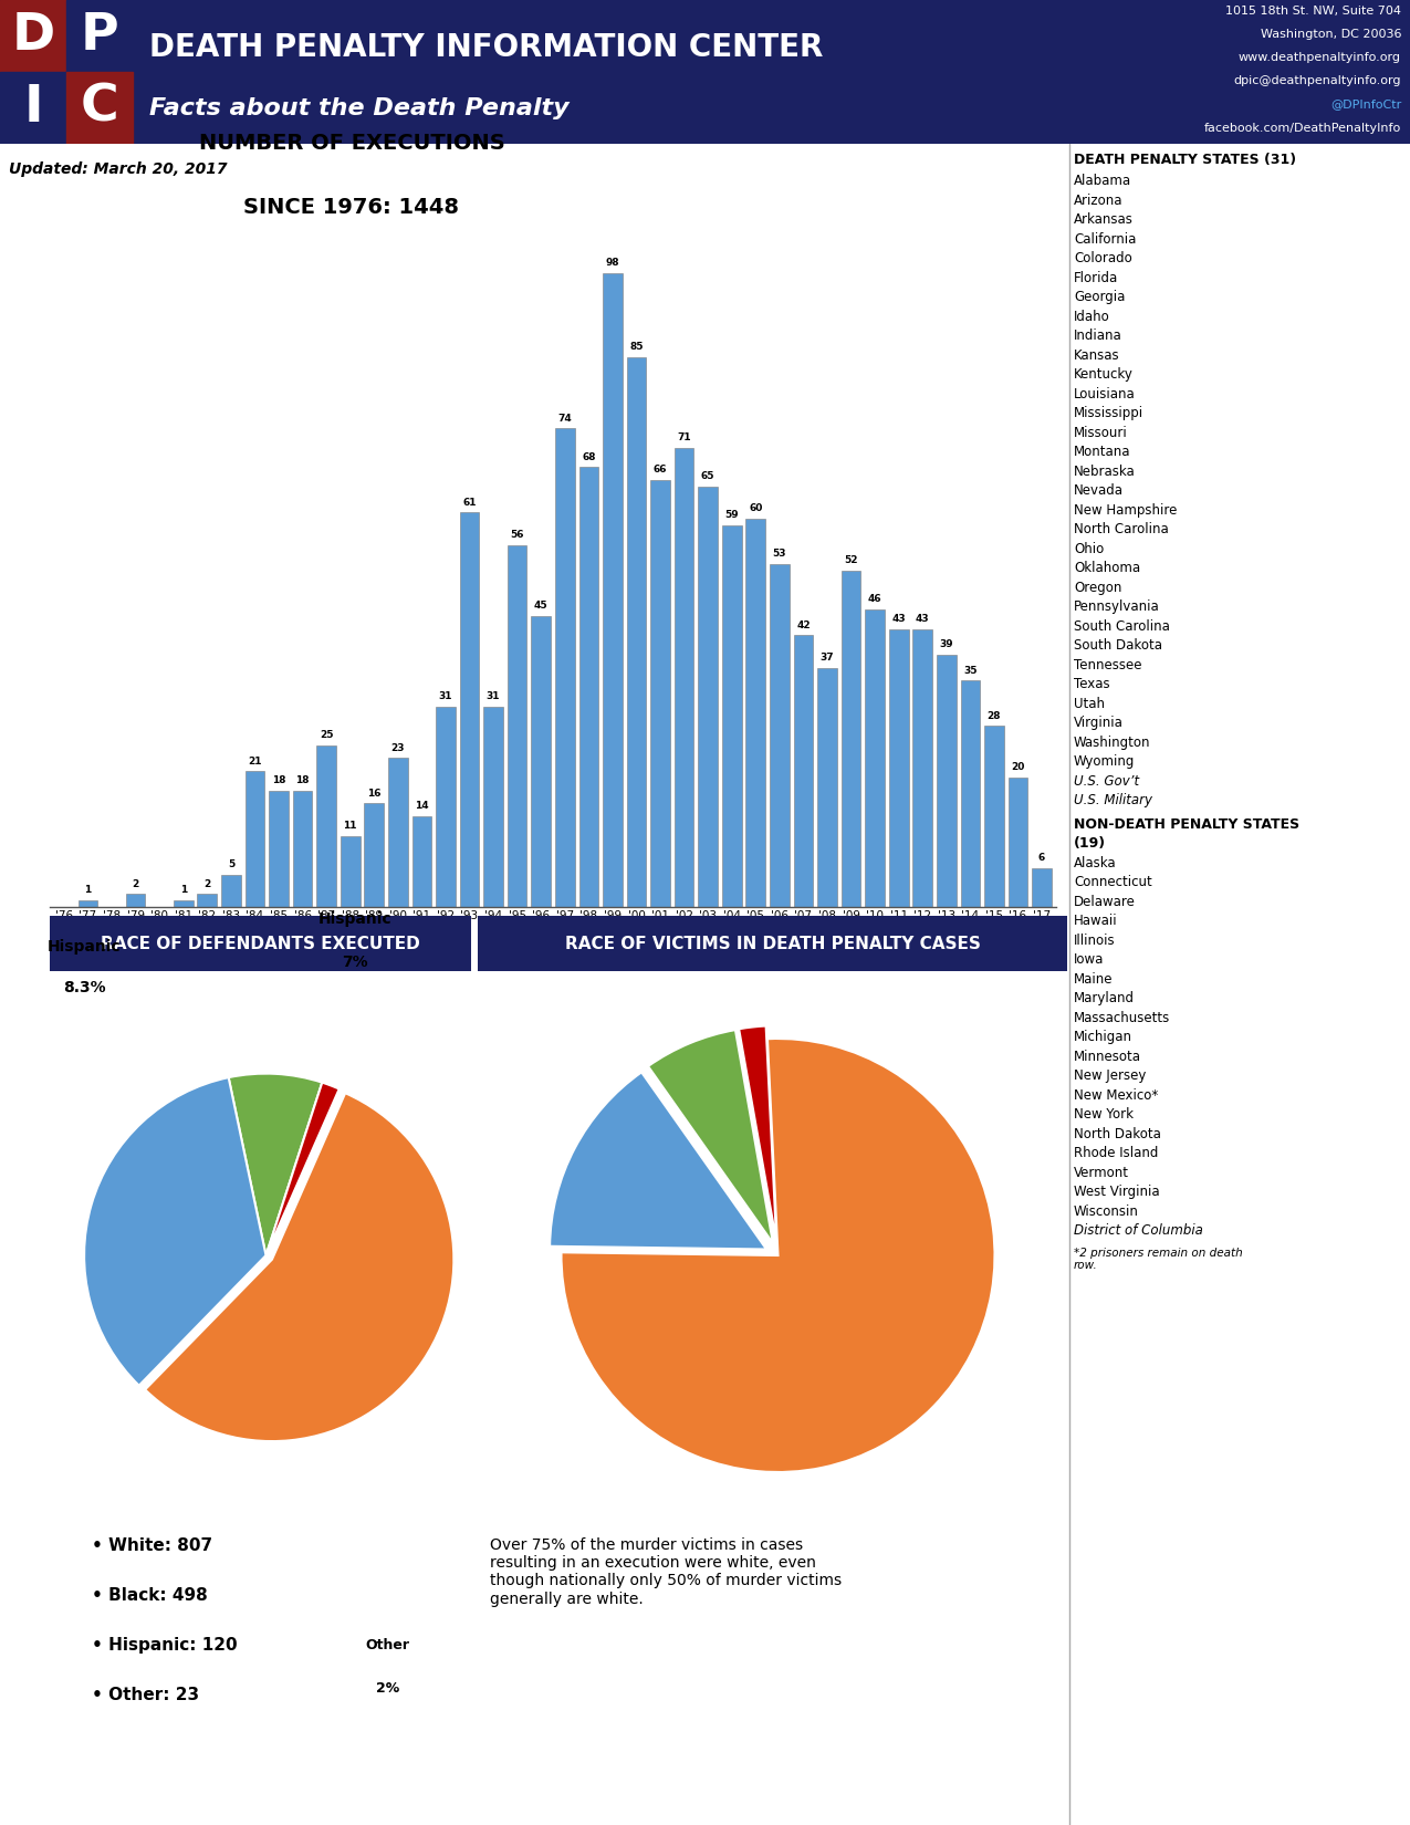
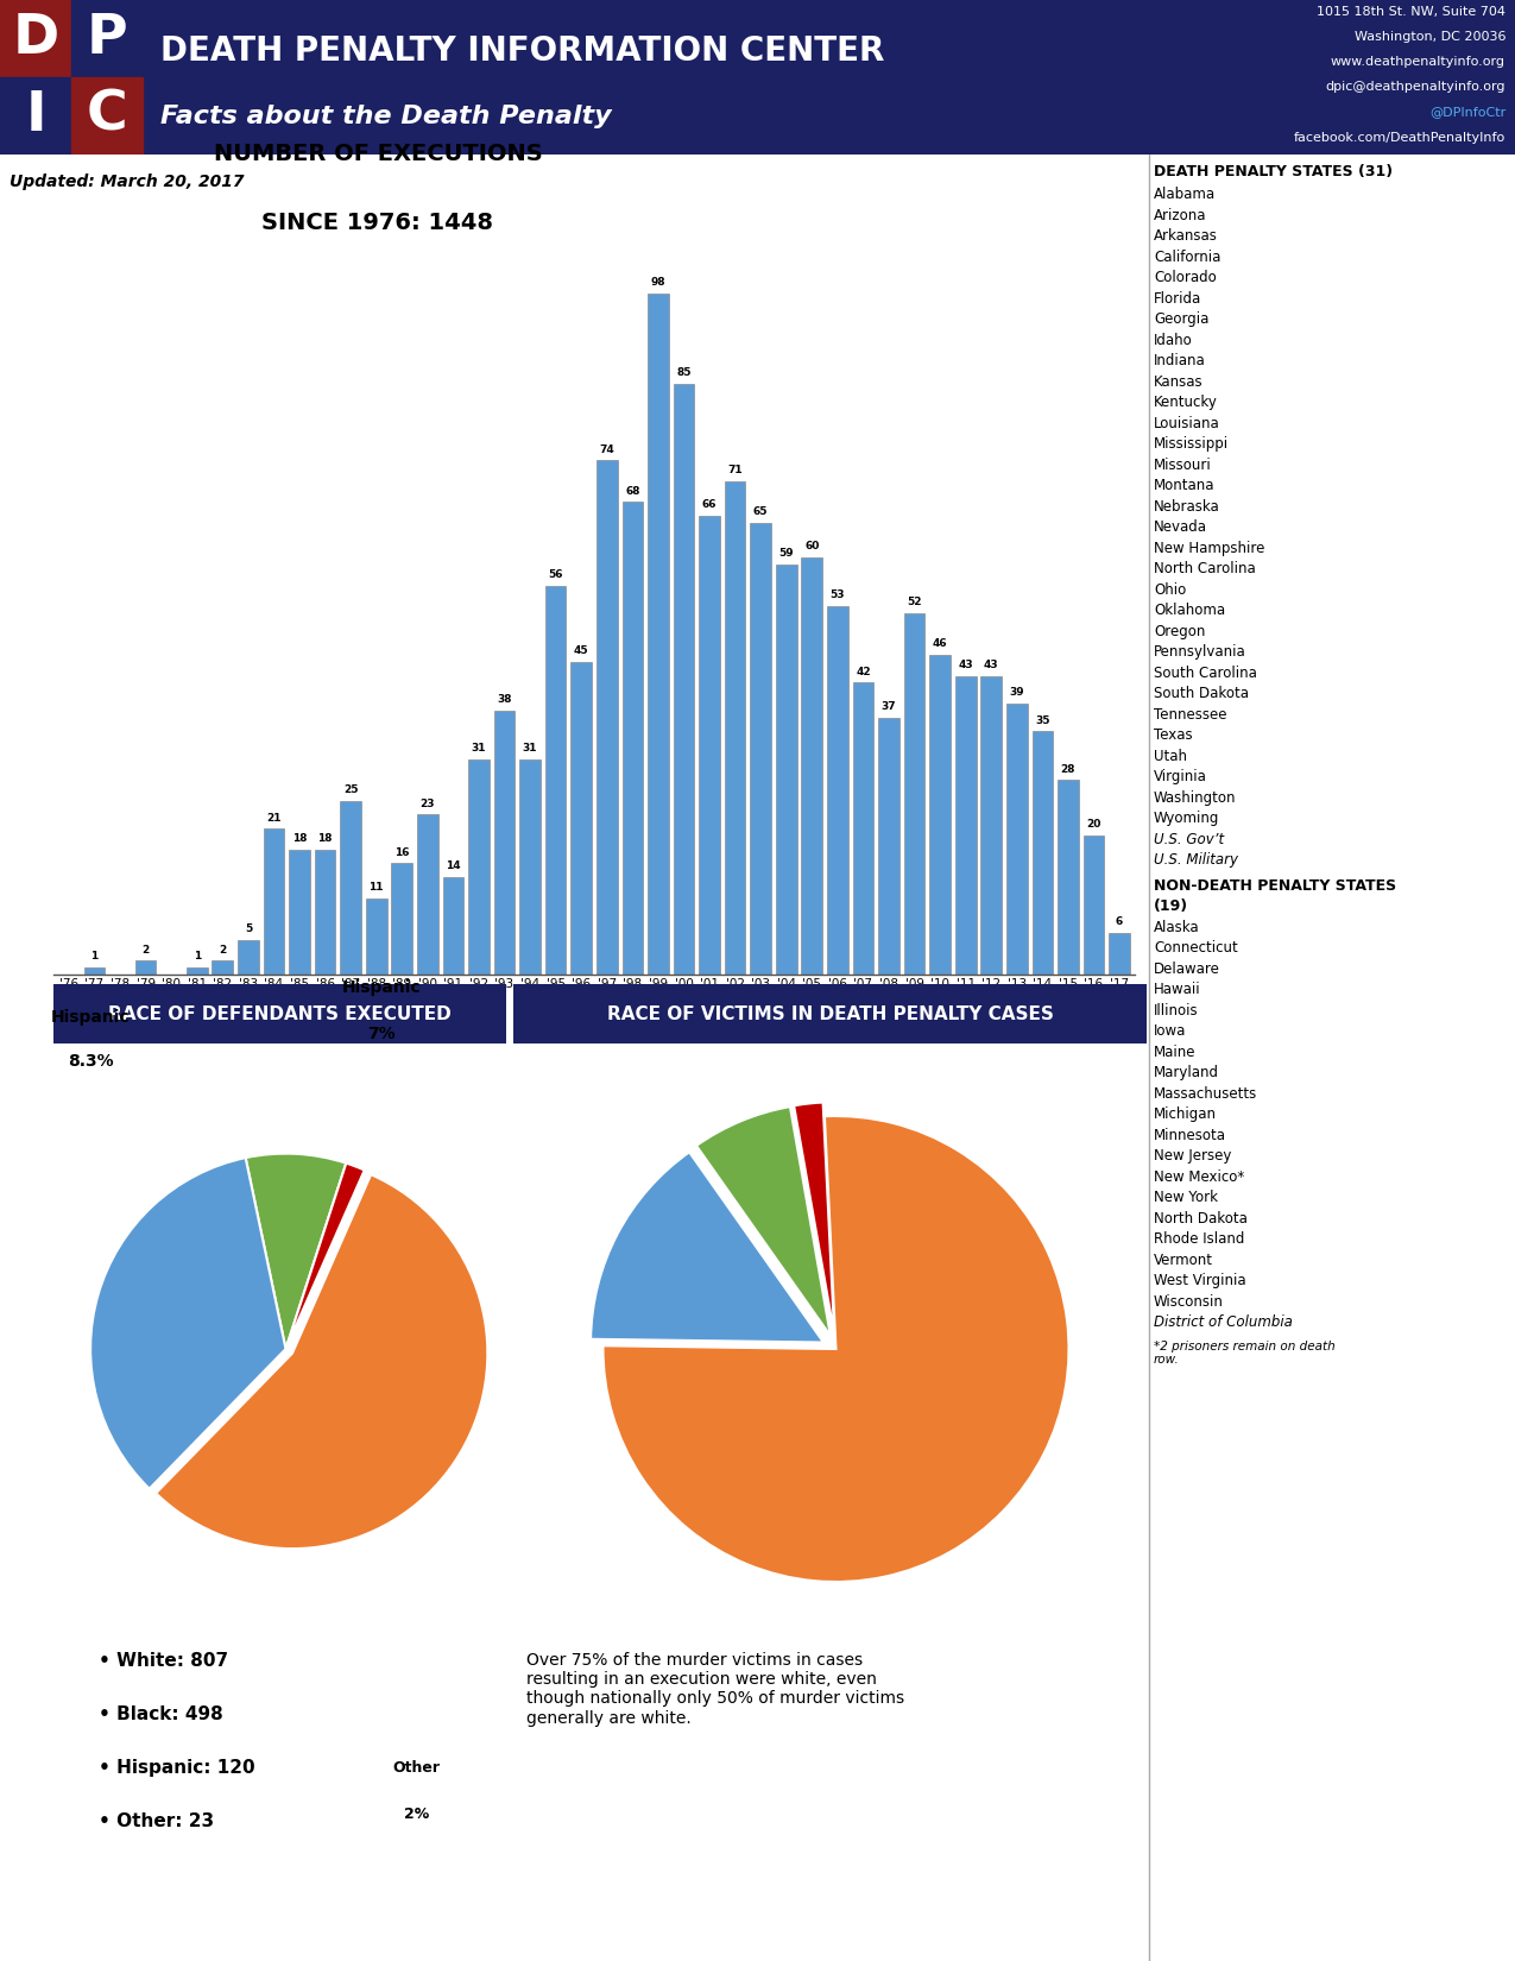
'93: 61 -> 38
